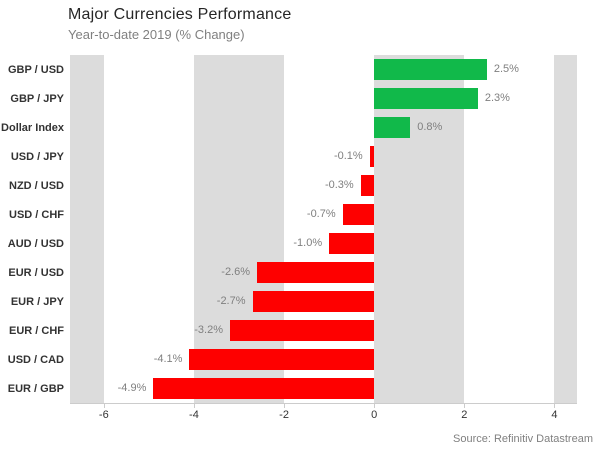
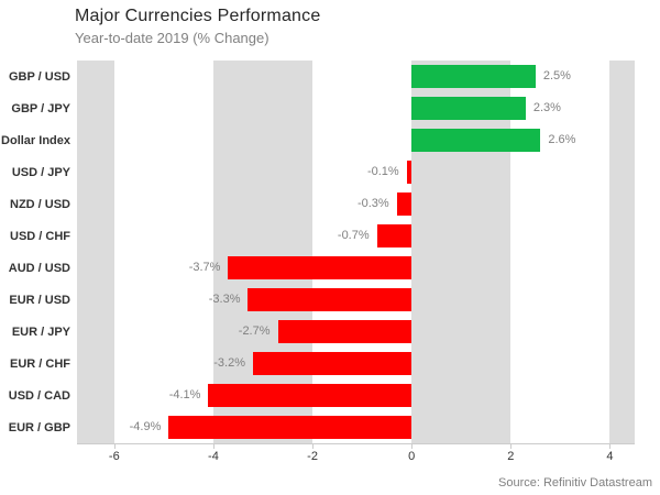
Dollar Index: 0.8% -> 2.6%
AUD / USD: -1.0% -> -3.7%
EUR / USD: -2.6% -> -3.3%
